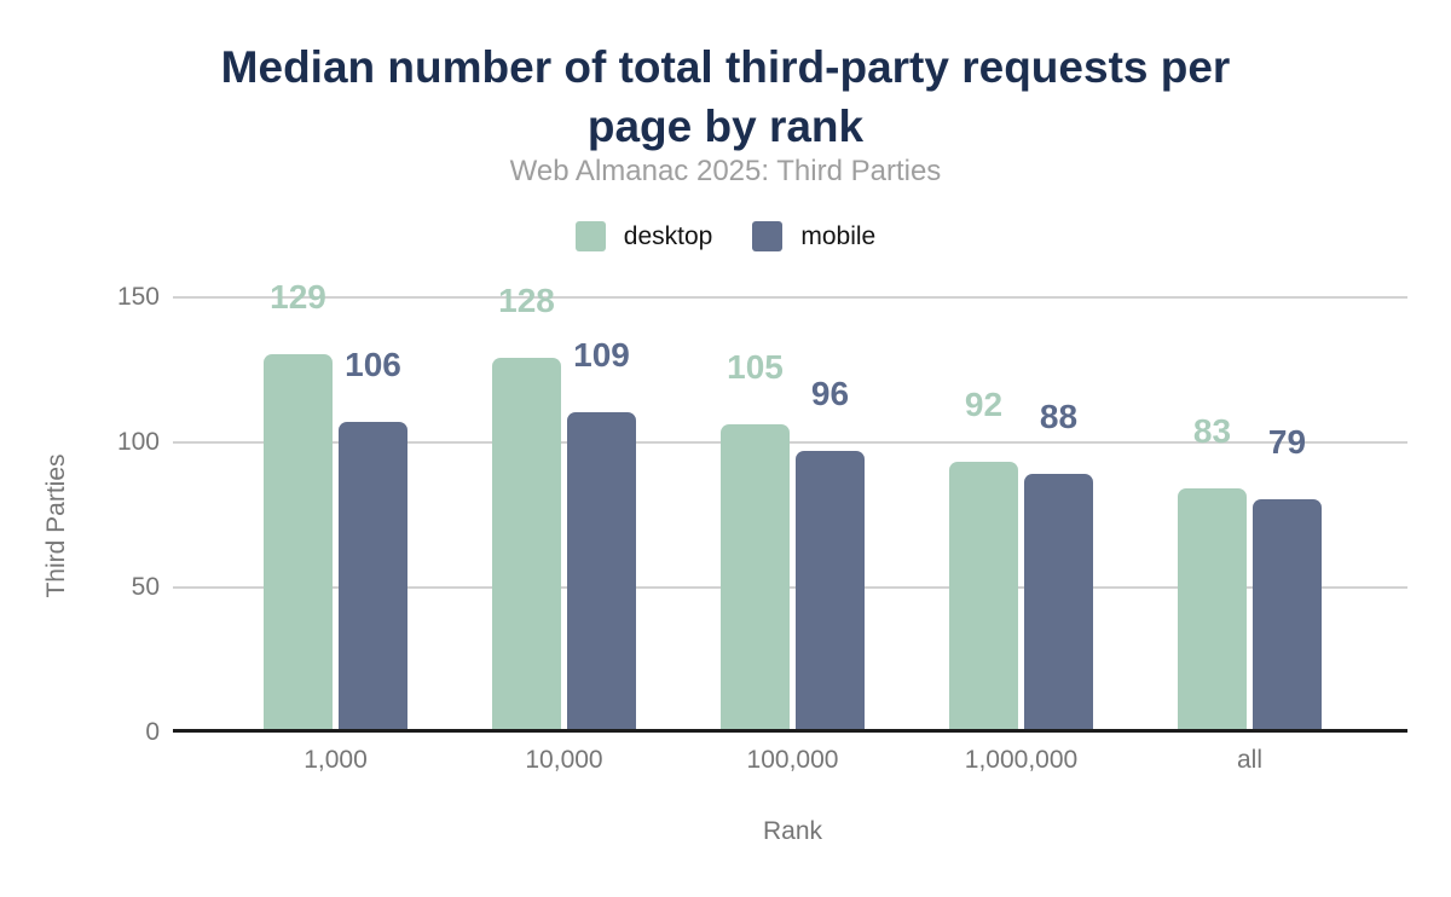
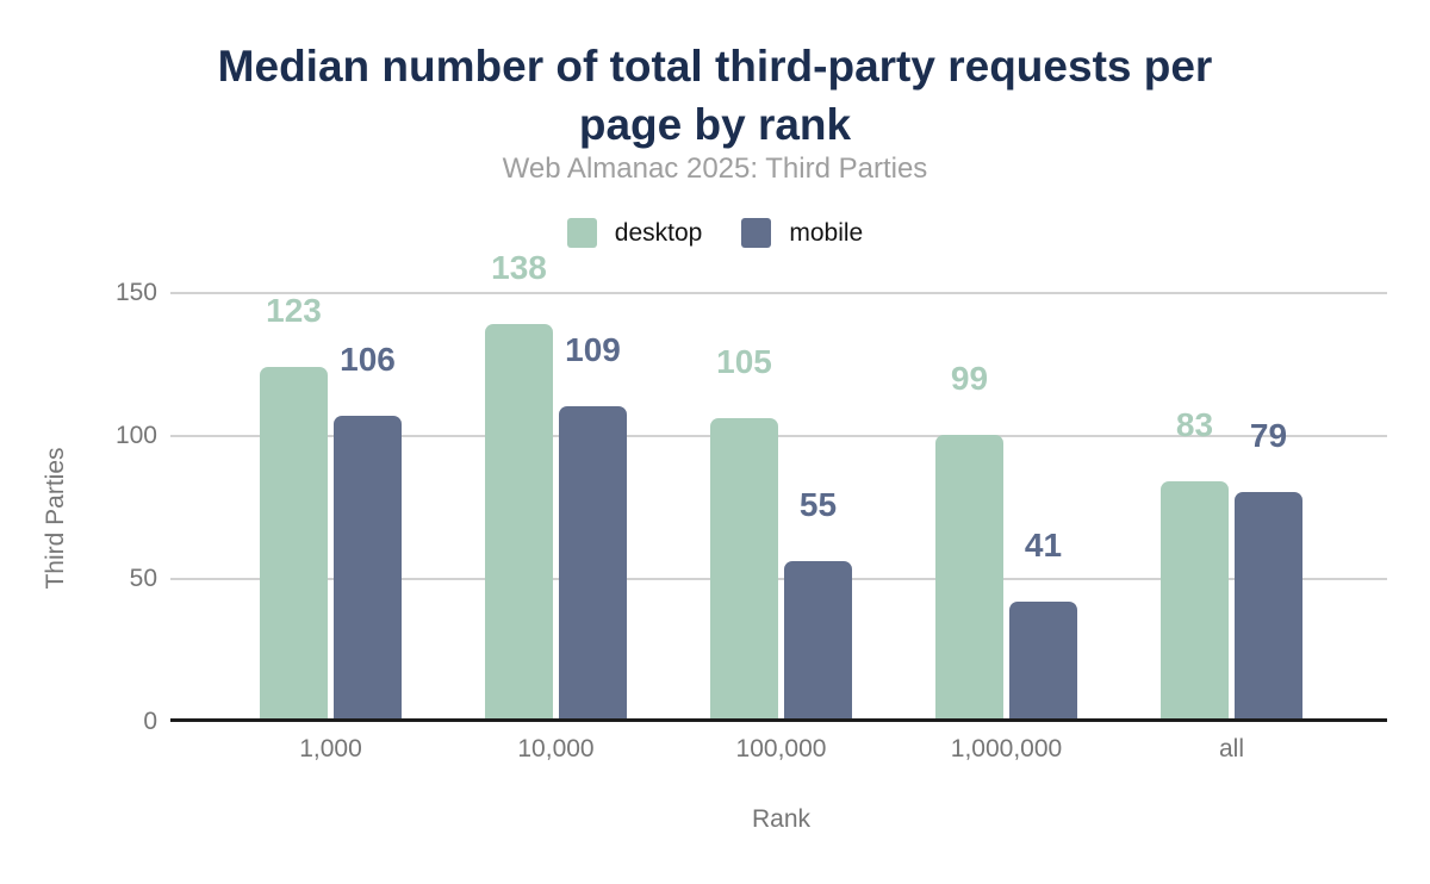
desktop/1,000: 129 -> 123
desktop/10,000: 128 -> 138
mobile/100,000: 96 -> 55
desktop/1,000,000: 92 -> 99
mobile/1,000,000: 88 -> 41
